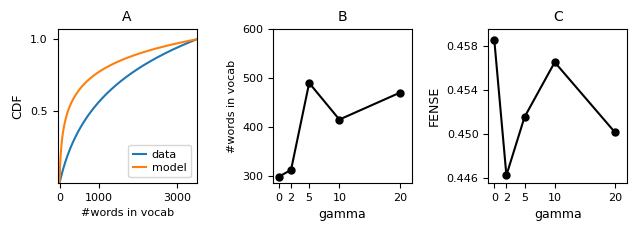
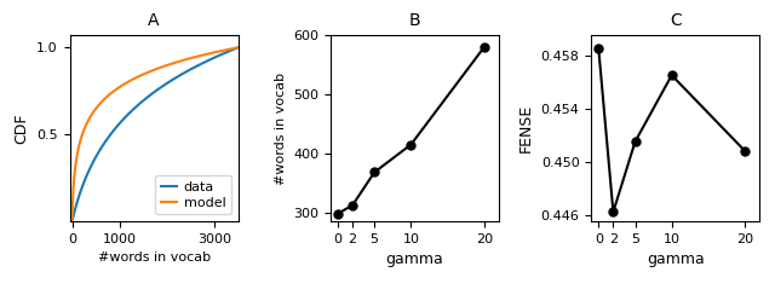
B/5: 490 -> 368
B/20: 470 -> 580
C/20: 0.4501 -> 0.4508
